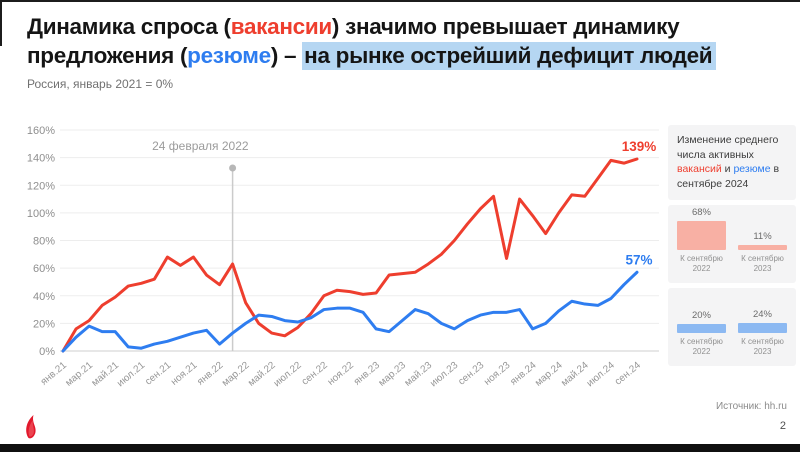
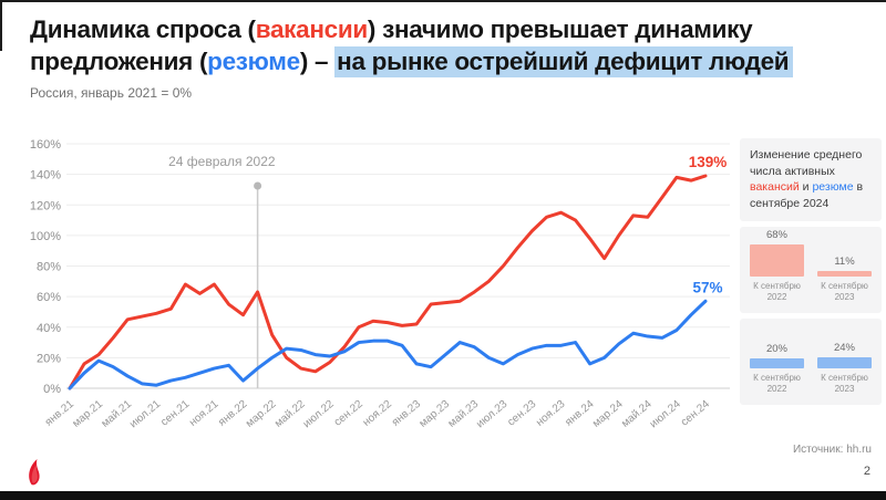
вакансии/май.21: 39% -> 45%
резюме/май.21: 14% -> 8%
вакансии/ноя.23: 67% -> 115%
